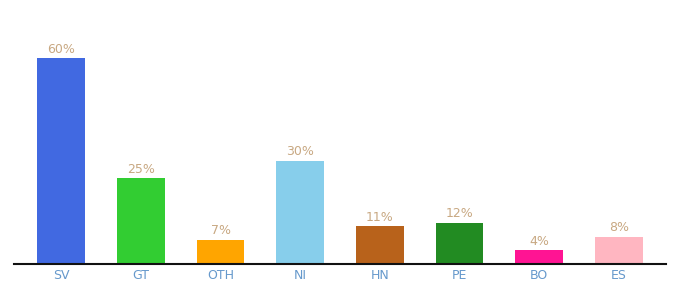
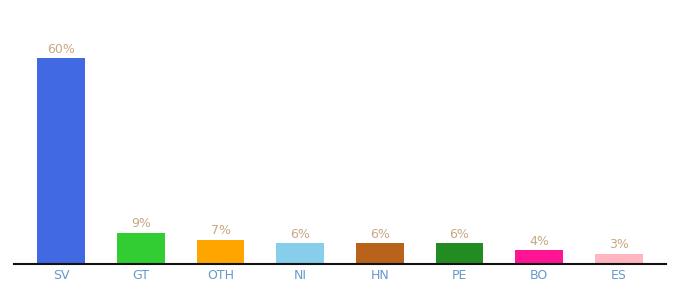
GT: 25% -> 9%
NI: 30% -> 6%
HN: 11% -> 6%
PE: 12% -> 6%
ES: 8% -> 3%
